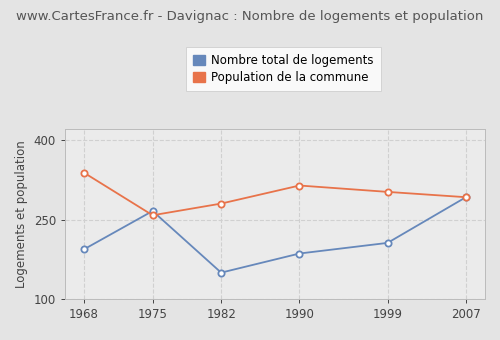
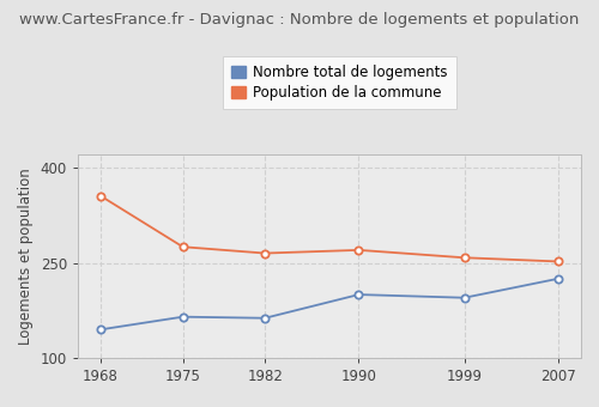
Nombre total de logements/1968: 194 -> 145
Population de la commune/1968: 338 -> 355
Nombre total de logements/1975: 266 -> 165
Population de la commune/1975: 258 -> 275
Nombre total de logements/1982: 150 -> 163
Population de la commune/1982: 280 -> 265
Nombre total de logements/1990: 186 -> 200
Population de la commune/1990: 314 -> 270
Nombre total de logements/1999: 206 -> 195
Population de la commune/1999: 302 -> 258
Nombre total de logements/2007: 292 -> 225
Population de la commune/2007: 292 -> 252
